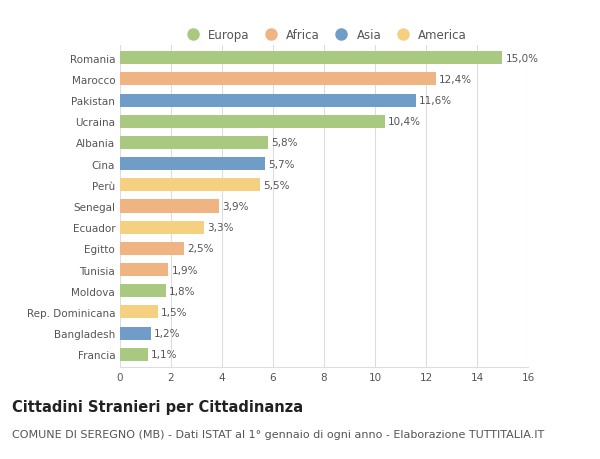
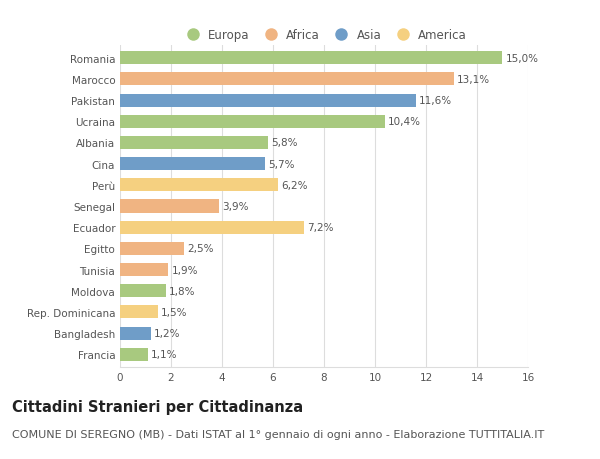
Marocco: 12,4% -> 13,1%
Perù: 5,5% -> 6,2%
Ecuador: 3,3% -> 7,2%
